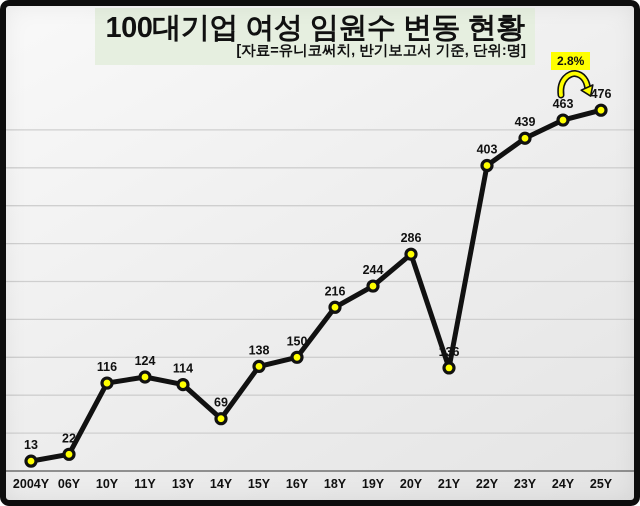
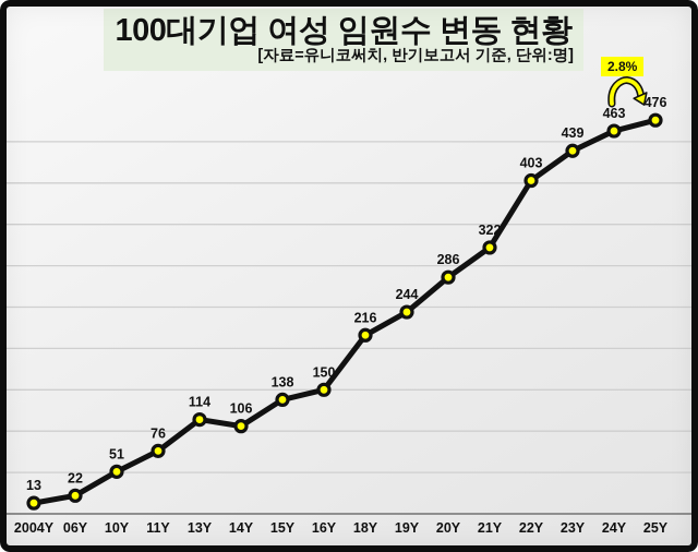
10Y: 116 -> 51
11Y: 124 -> 76
14Y: 69 -> 106
21Y: 136 -> 322
